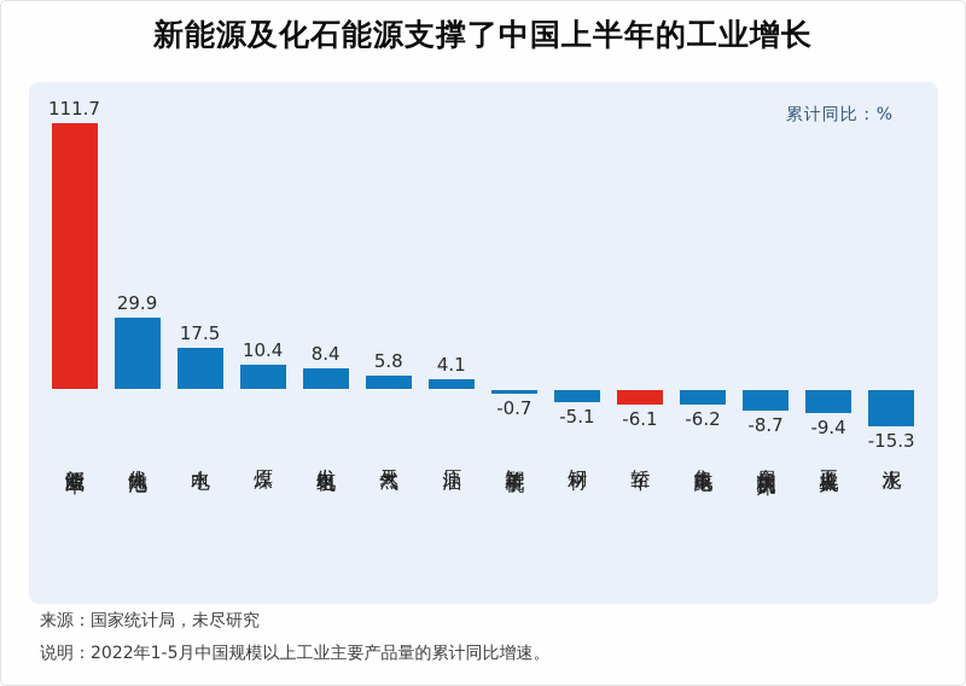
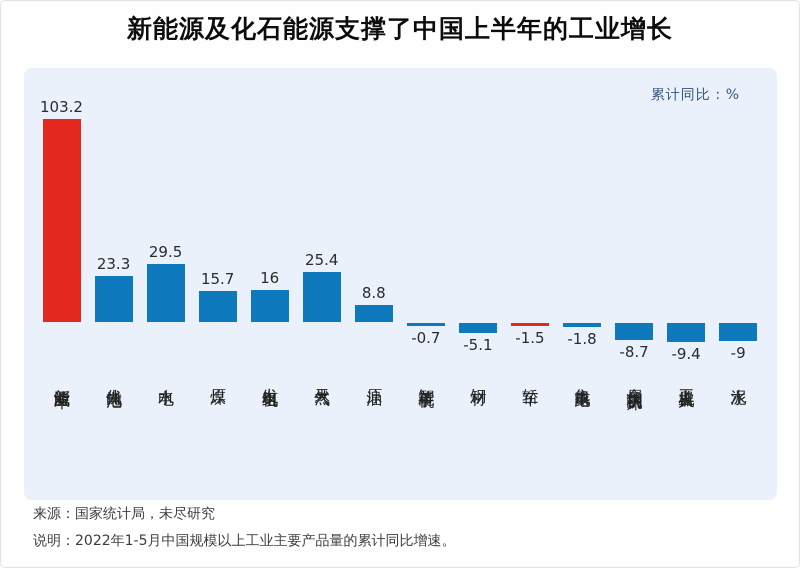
新能源汽车: 111.7 -> 103.2
光伏电池: 29.9 -> 23.3
水电: 17.5 -> 29.5
原煤: 10.4 -> 15.7
发电机组: 8.4 -> 16
天然气: 5.8 -> 25.4
原油: 4.1 -> 8.8
轿车: -6.1 -> -1.5
集成电路: -6.2 -> -1.8
水泥: -15.3 -> -9
